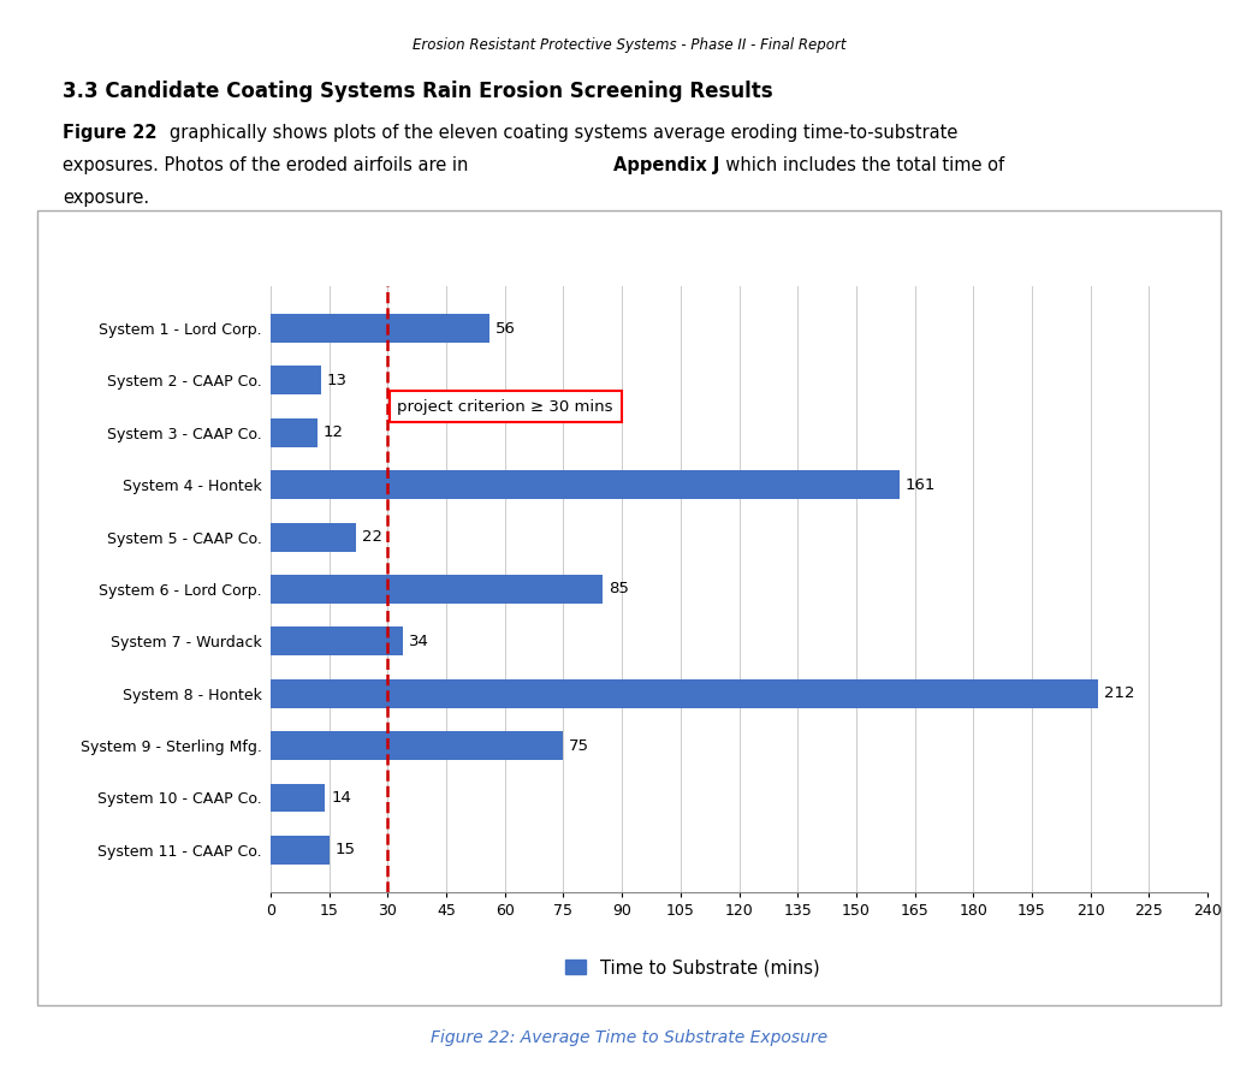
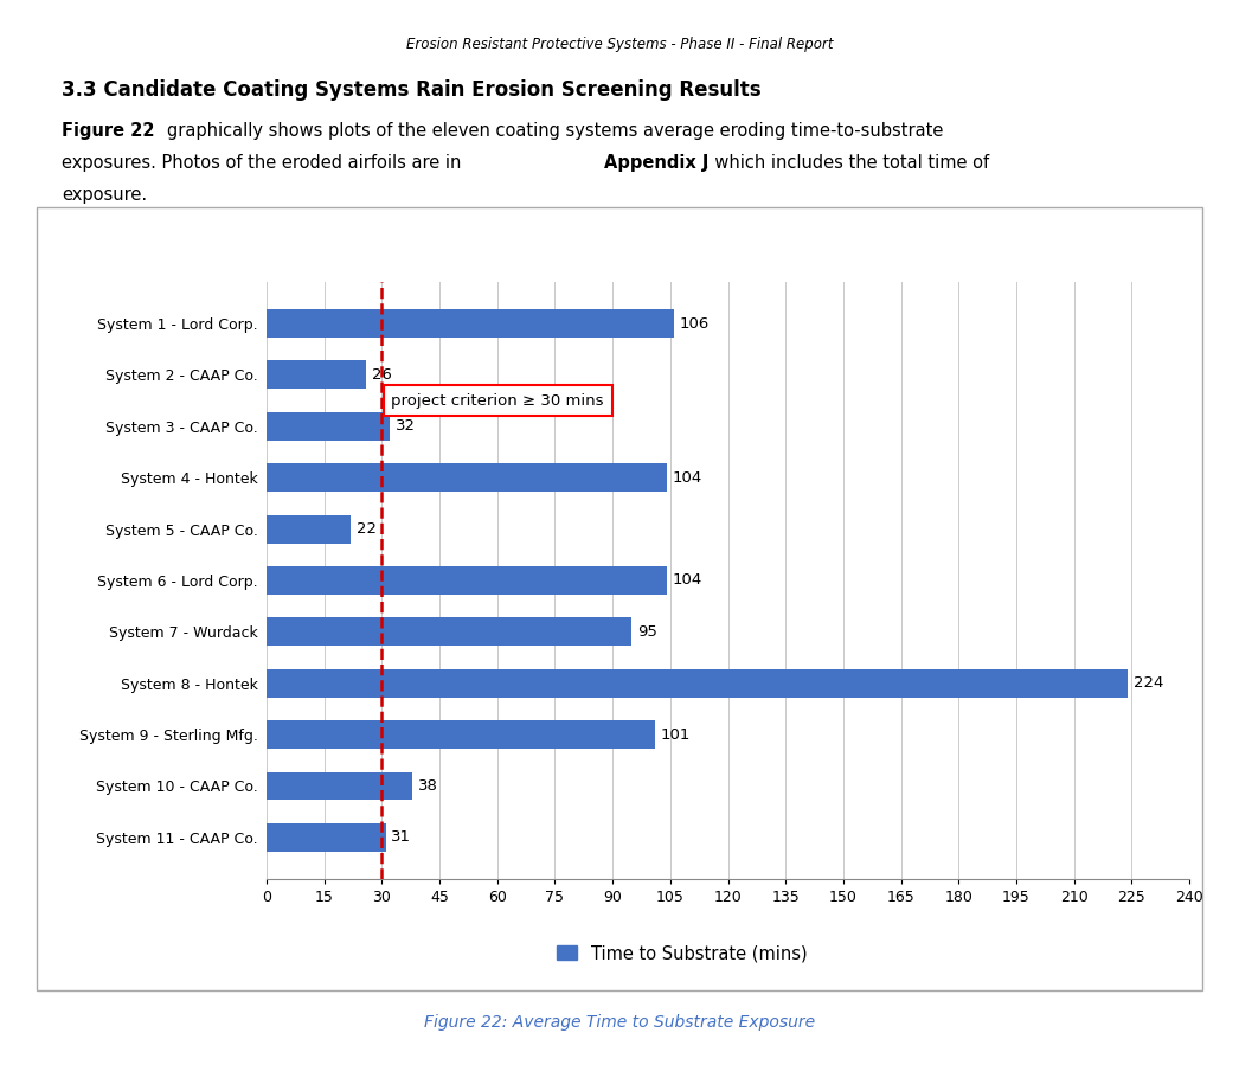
System 1 - Lord Corp.: 56 -> 106
System 2 - CAAP Co.: 13 -> 26
System 3 - CAAP Co.: 12 -> 32
System 4 - Hontek: 161 -> 104
System 6 - Lord Corp.: 85 -> 104
System 7 - Wurdack: 34 -> 95
System 8 - Hontek: 212 -> 224
System 9 - Sterling Mfg.: 75 -> 101
System 10 - CAAP Co.: 14 -> 38
System 11 - CAAP Co.: 15 -> 31
